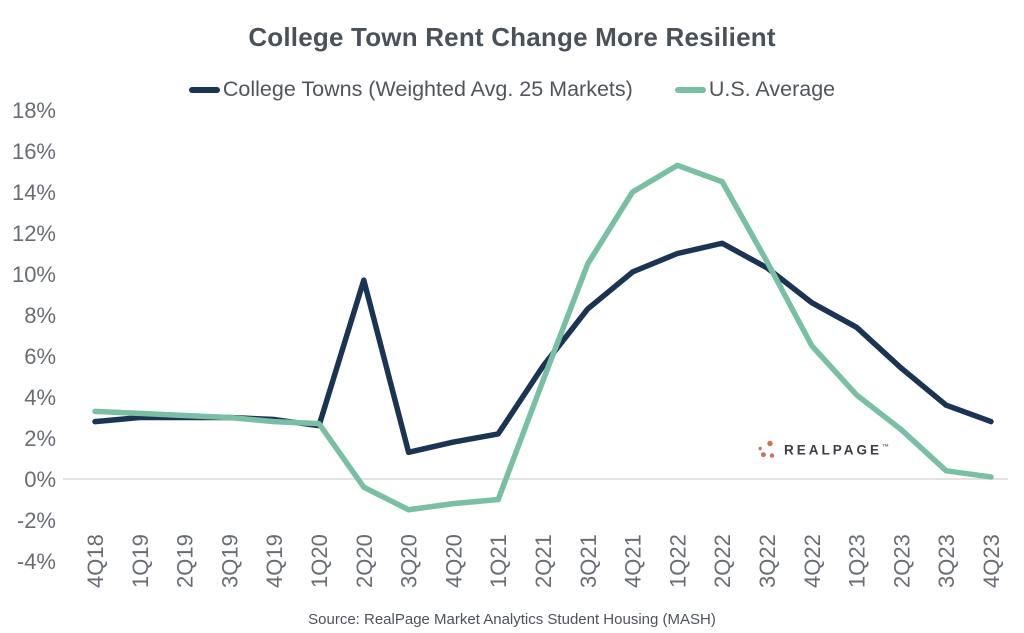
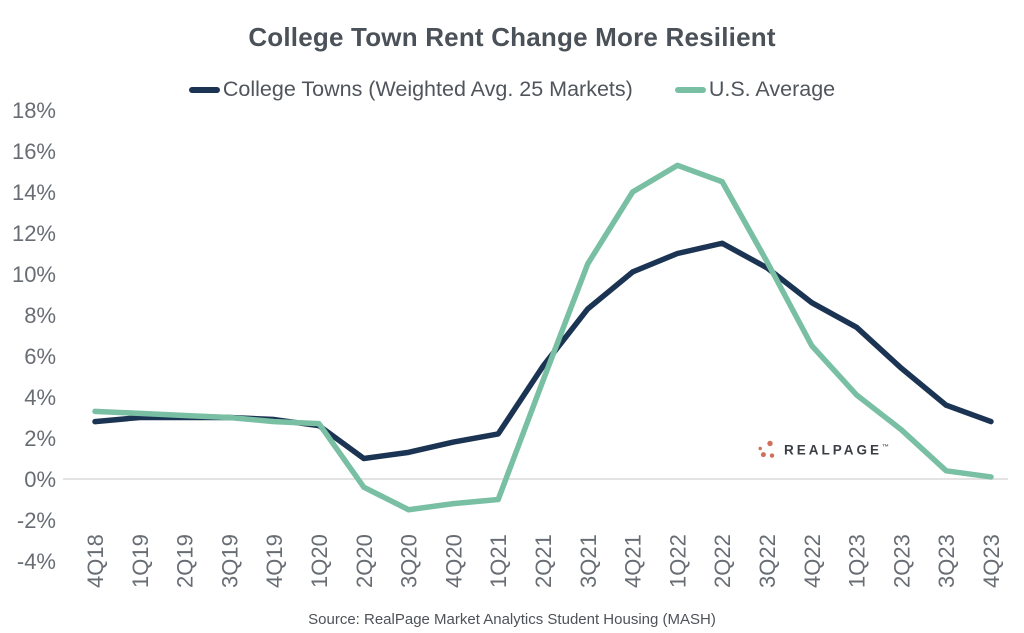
College Towns (Weighted Avg. 25 Markets)/2Q20: 9.7% -> 1.0%
